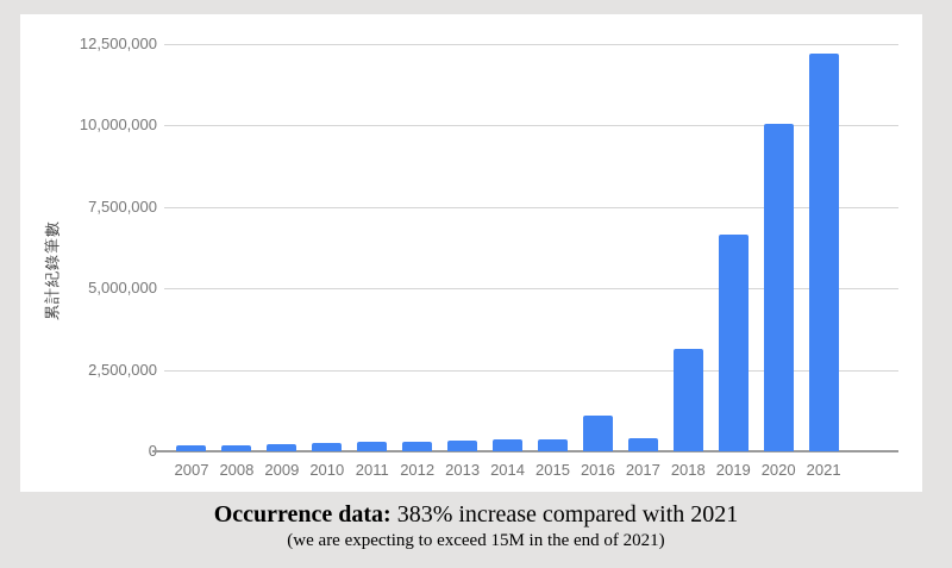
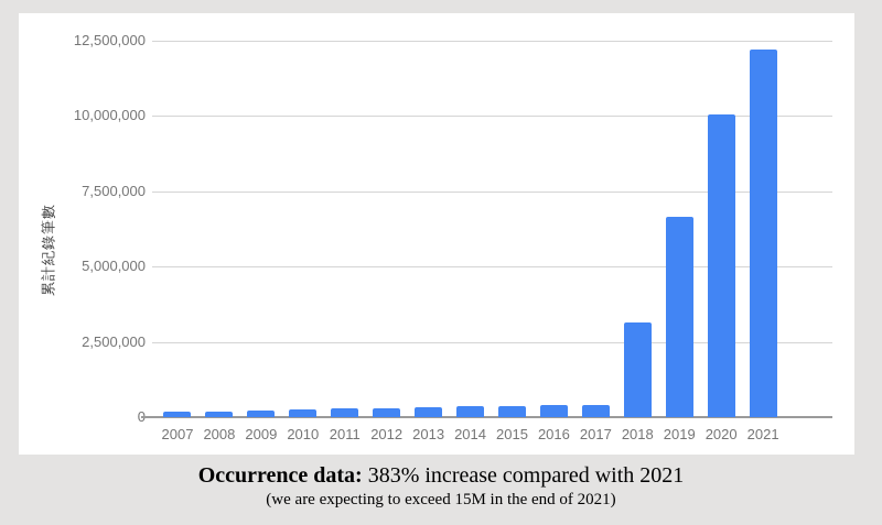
2016: 1100000 -> 400000
